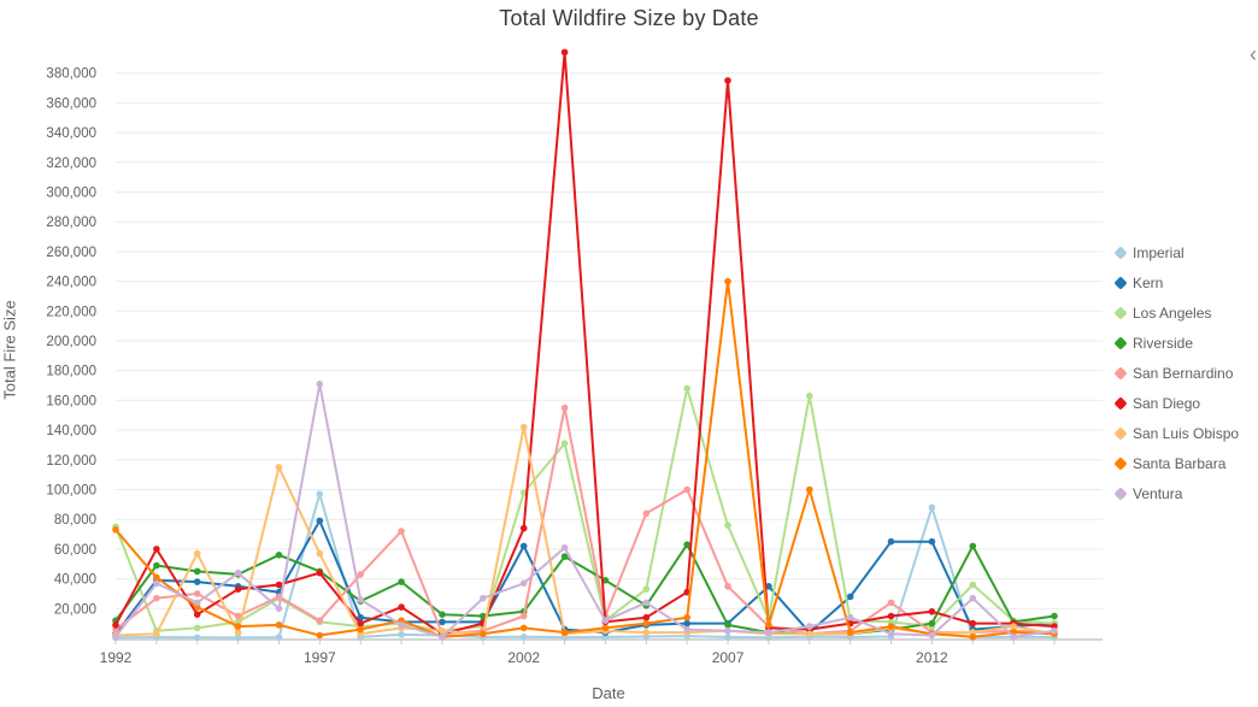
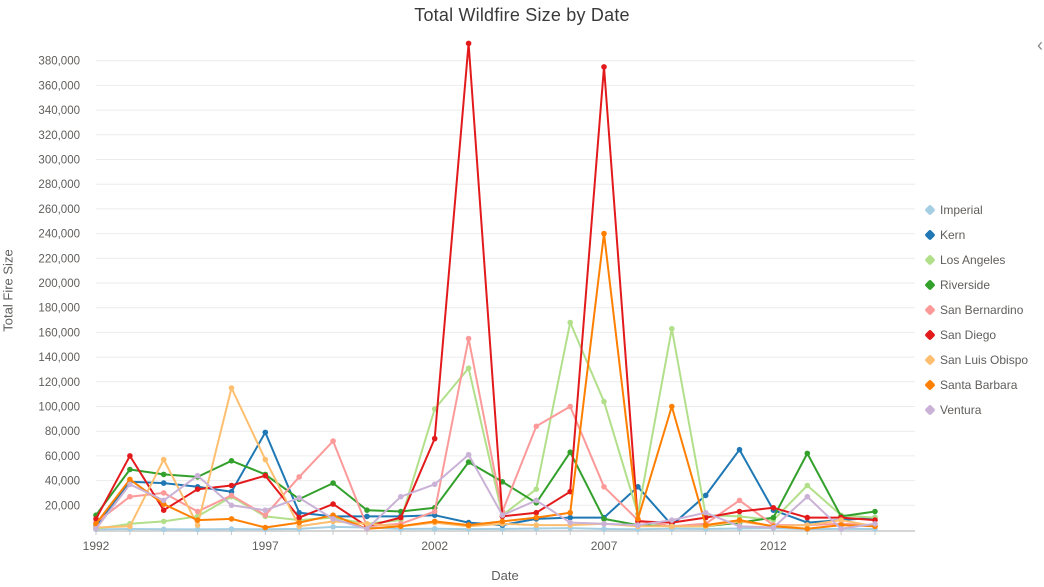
Los Angeles/1992: 75000 -> 1000
Santa Barbara/1992: 73000 -> 5000
Imperial/1997: 97000 -> 1000
Ventura/1997: 171000 -> 16000
Kern/2002: 62000 -> 12000
San Luis Obispo/2002: 142000 -> 6000
Los Angeles/2007: 76000 -> 104000
Imperial/2012: 88000 -> 2000
Kern/2012: 65000 -> 16000
